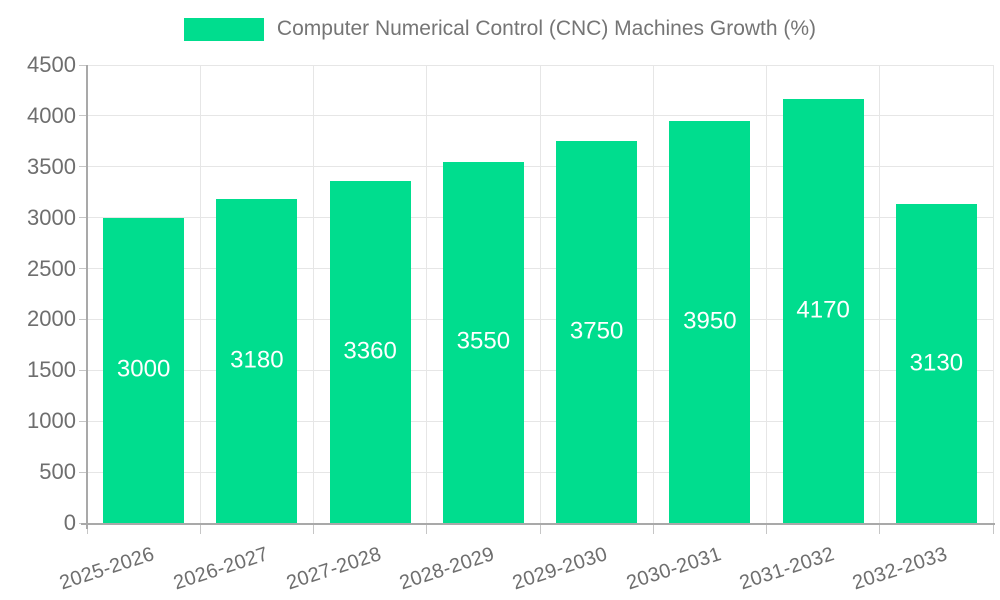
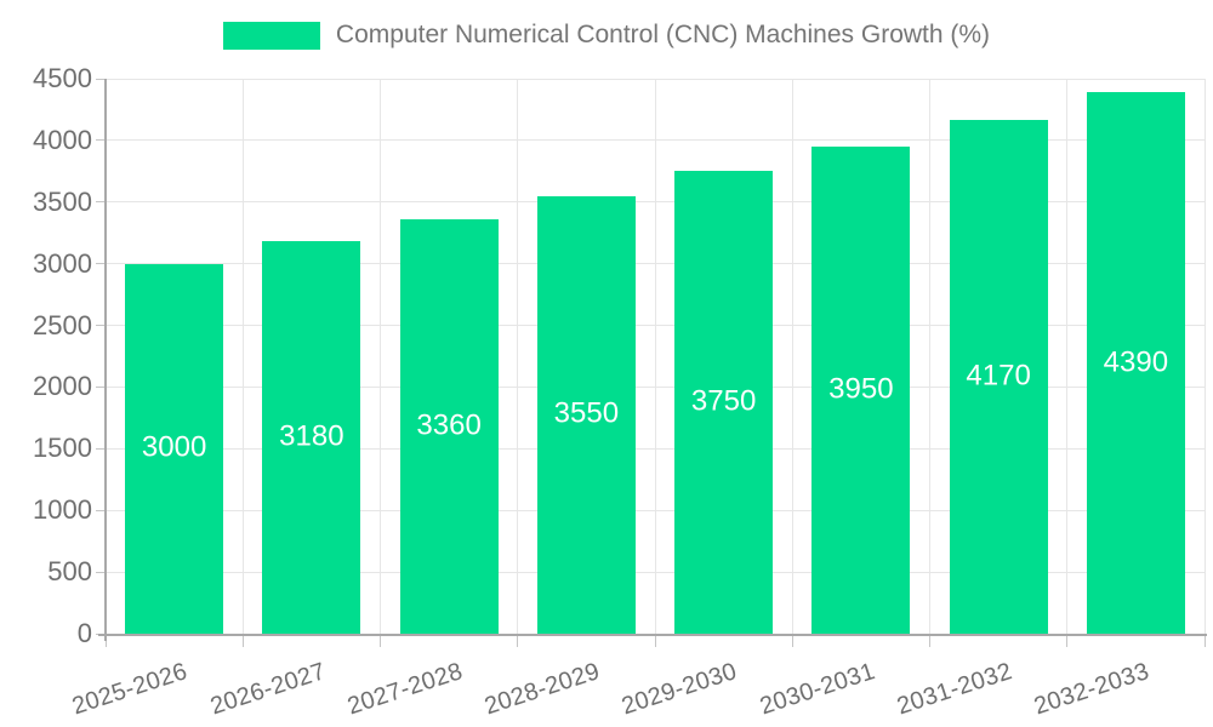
2032-2033: 3130 -> 4390
